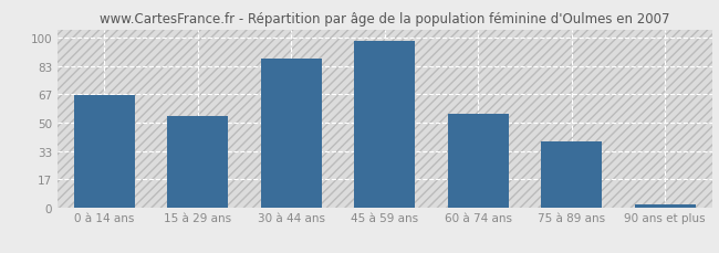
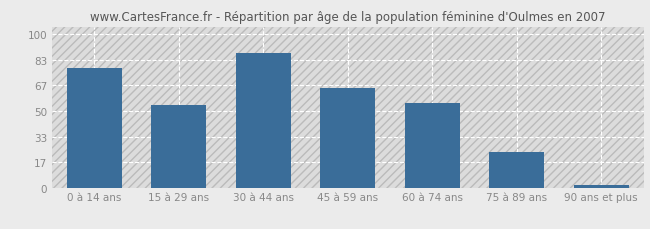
0 à 14 ans: 66 -> 78
45 à 59 ans: 98 -> 65
75 à 89 ans: 39 -> 23
